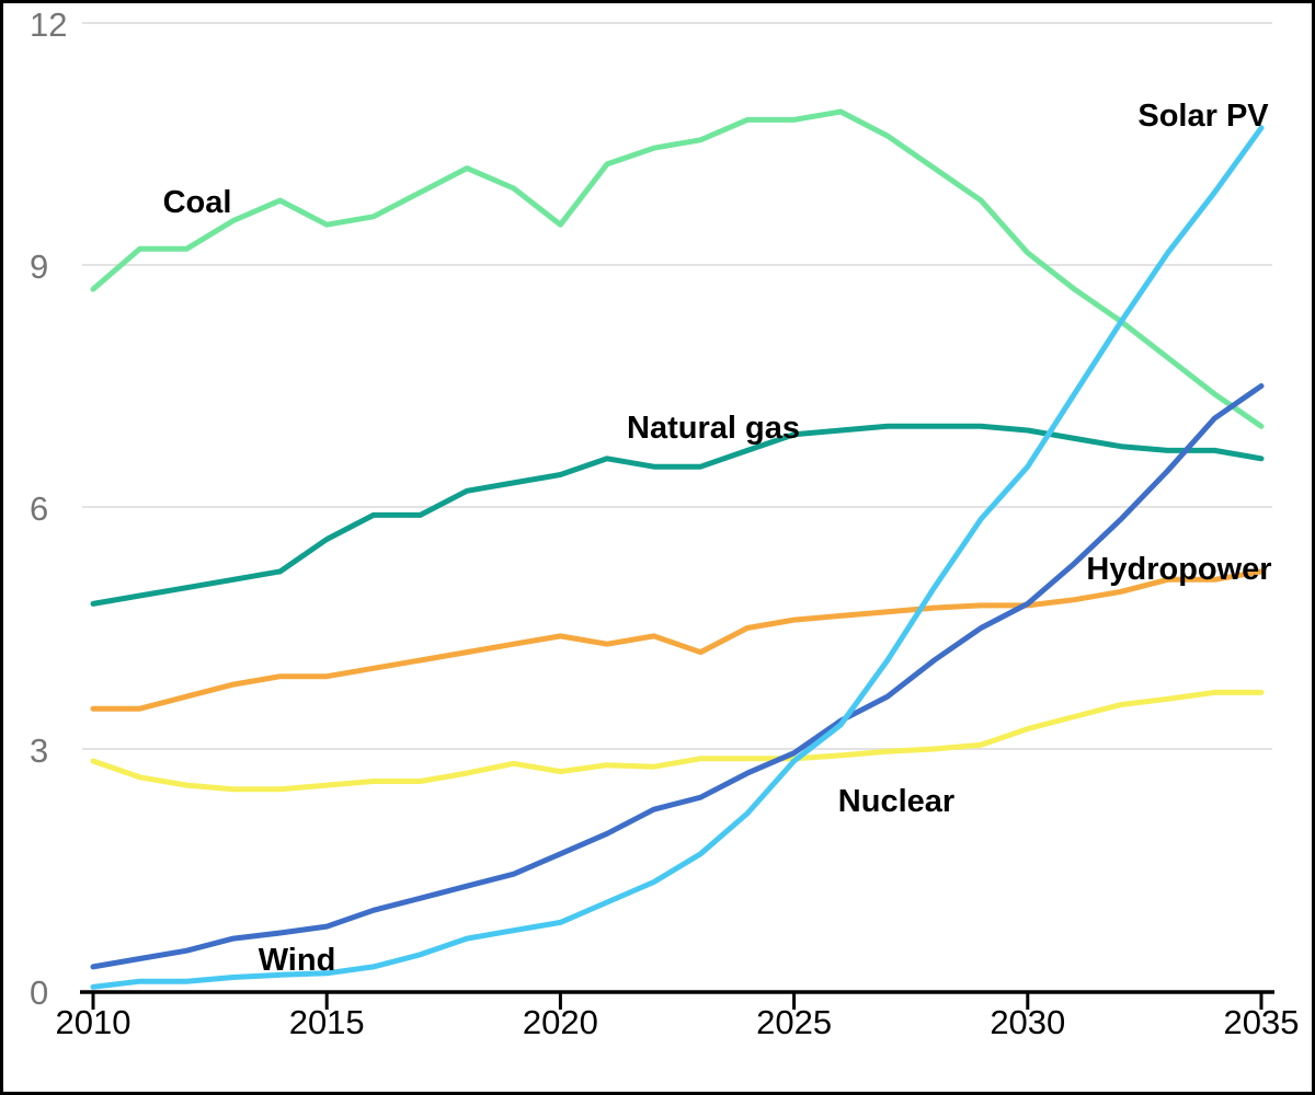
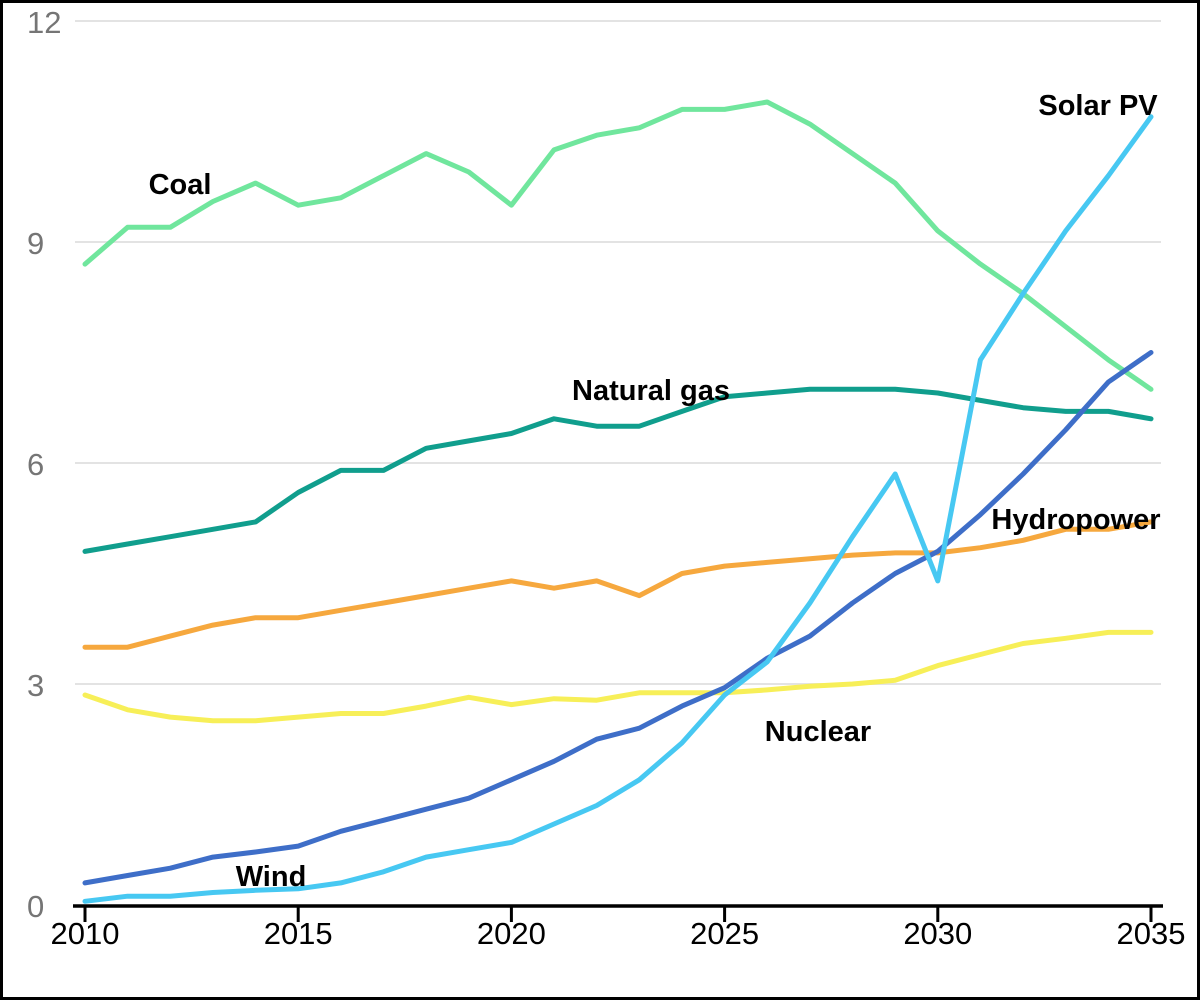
Solar PV/2030: 6.5 -> 4.4
